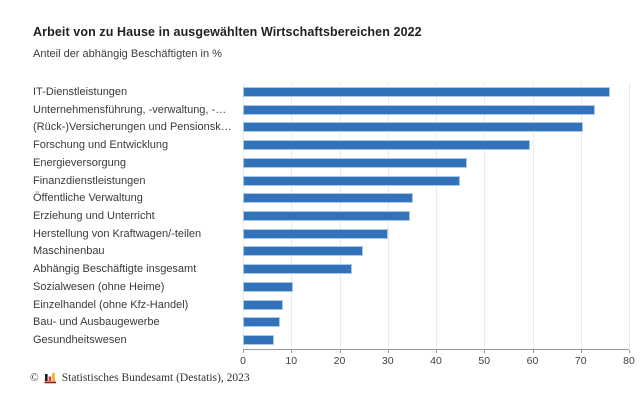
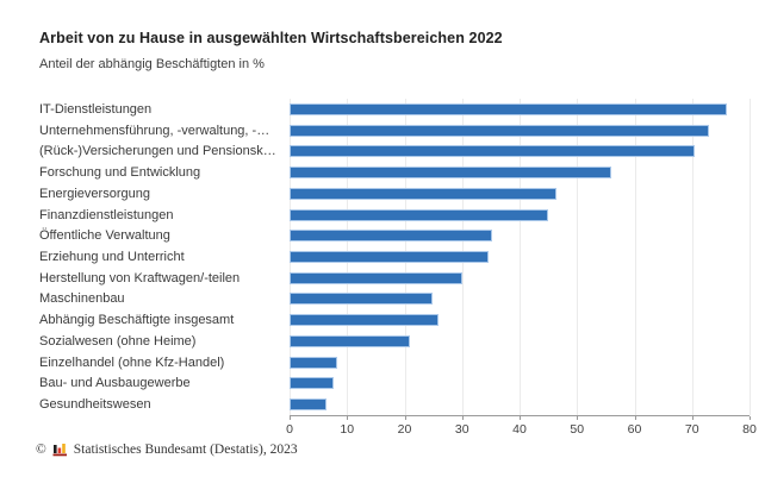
Forschung und Entwicklung: 60 -> 56
Abhängig Beschäftigte insgesamt: 23 -> 26
Sozialwesen (ohne Heime): 10 -> 21
